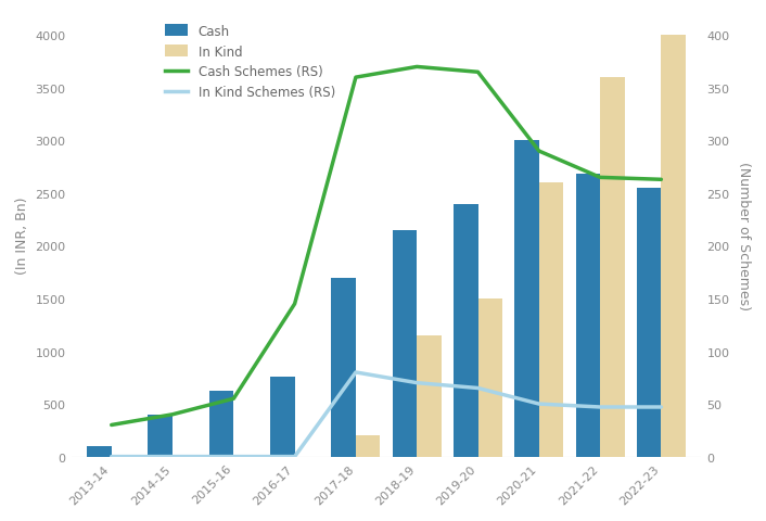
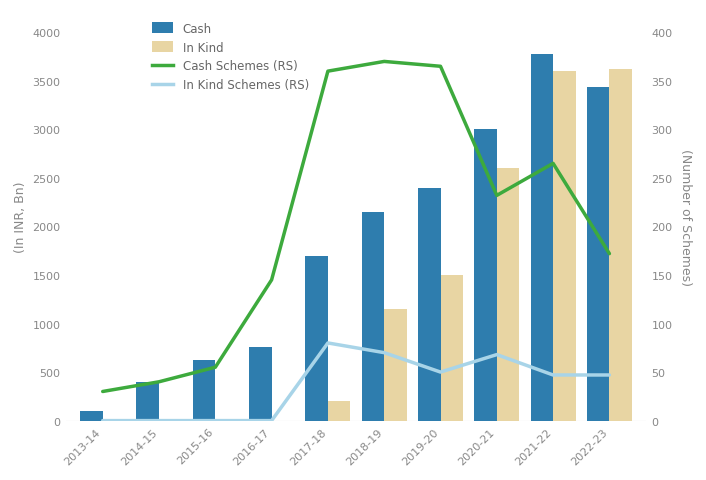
In Kind Schemes (RS)/2019-20: 65 -> 50
Cash Schemes (RS)/2020-21: 290 -> 232
In Kind Schemes (RS)/2020-21: 50 -> 68
Cash/2021-22: 2680 -> 3780
Cash/2022-23: 2550 -> 3440
Cash Schemes (RS)/2022-23: 263 -> 172
In Kind/2022-23: 4000 -> 3620
